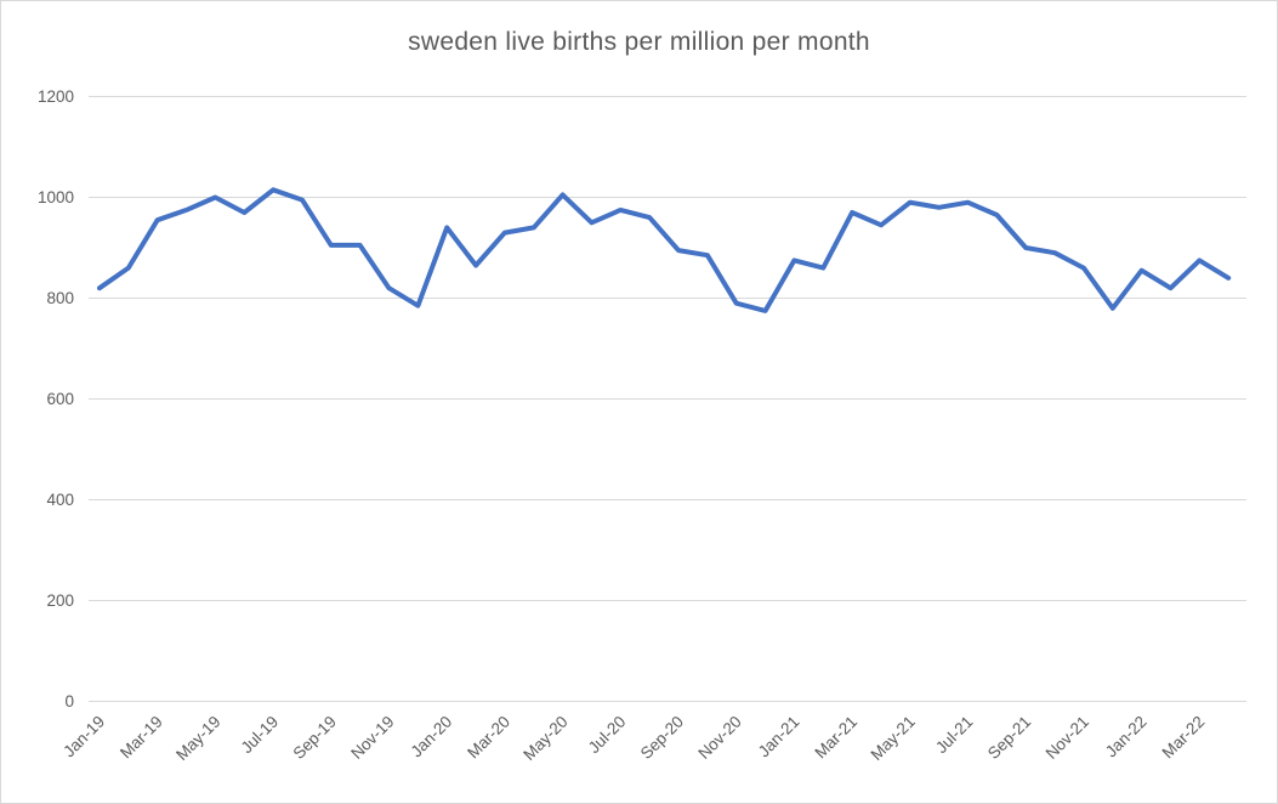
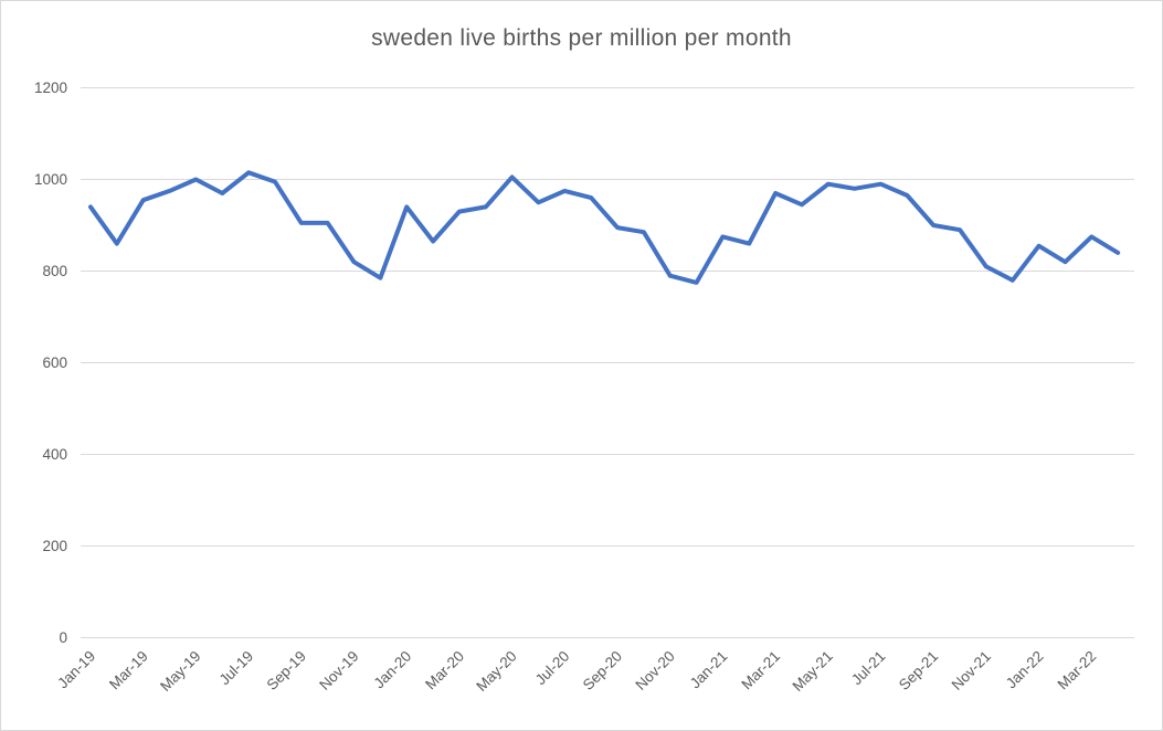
Jan-19: 820 -> 940
Nov-21: 860 -> 810
